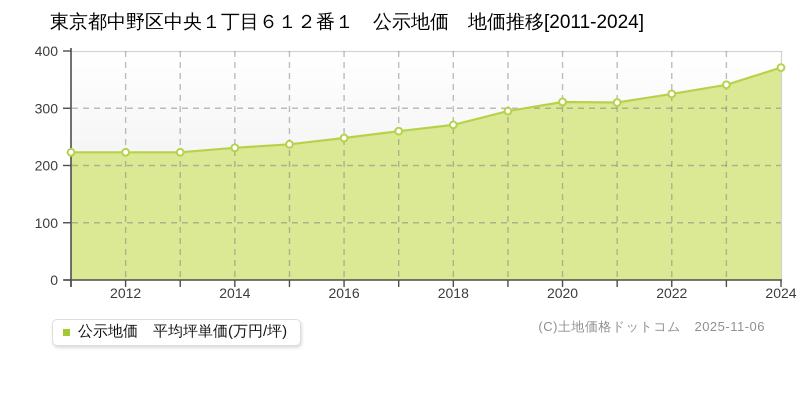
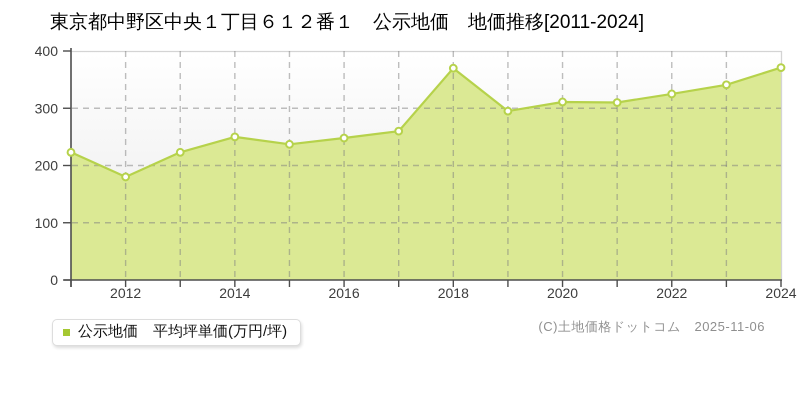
2012: 220 -> 180
2014: 230 -> 250
2018: 270 -> 370
